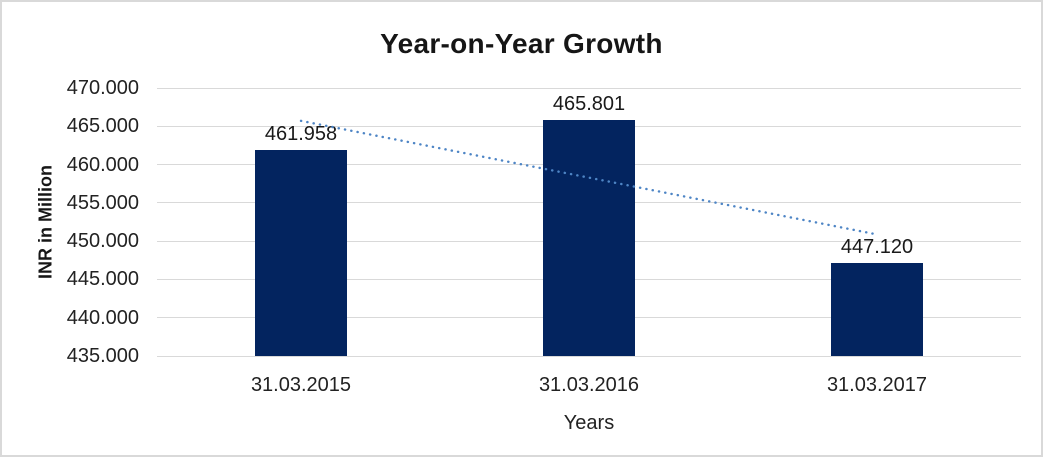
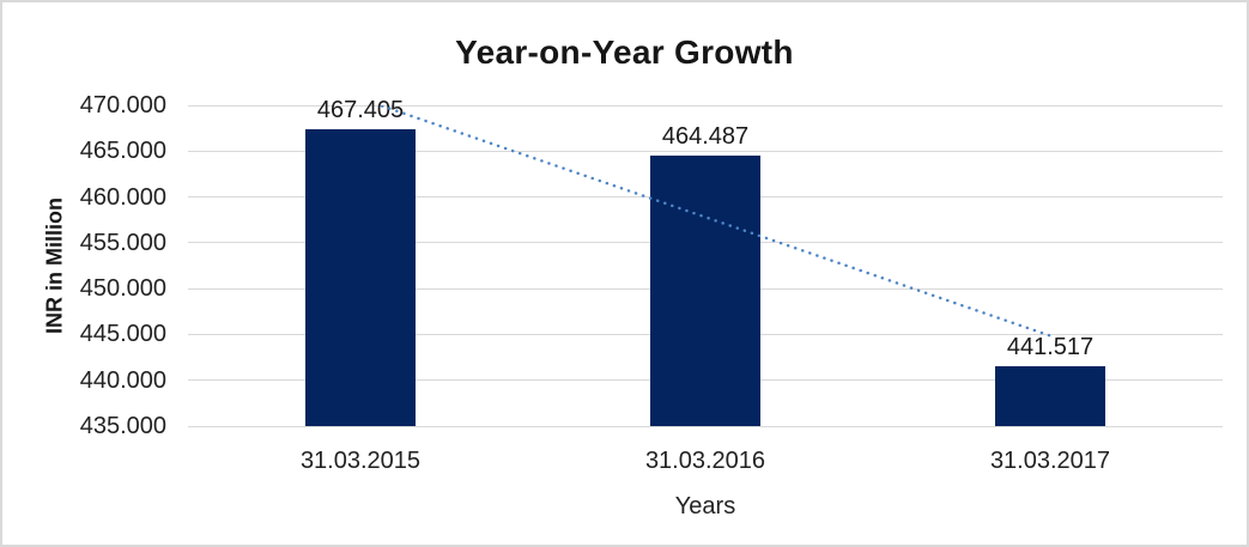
31.03.2015: 461.958 -> 467.405
31.03.2016: 465.801 -> 464.487
31.03.2017: 447.120 -> 441.517
